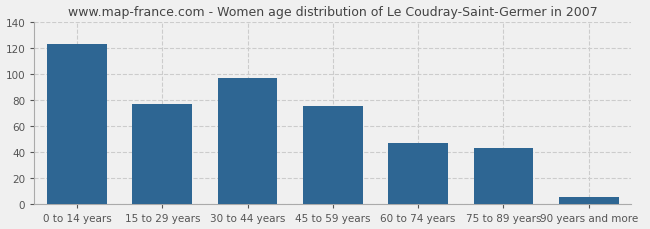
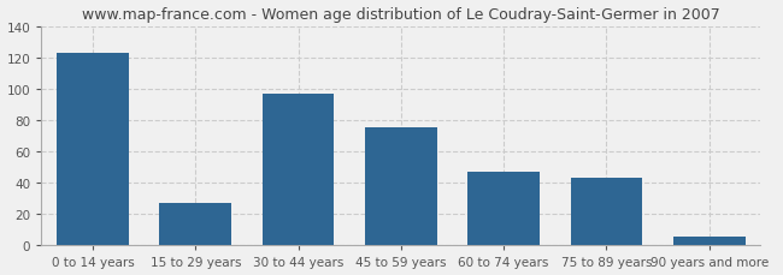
15 to 29 years: 77 -> 27
